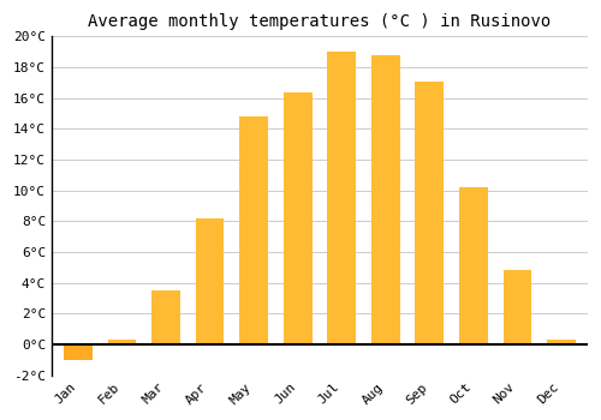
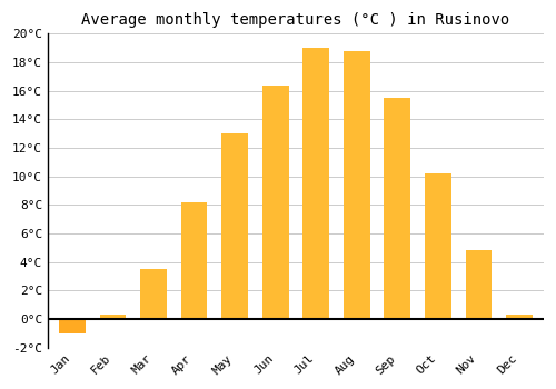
May: 14.8°C -> 13.0°C
Sep: 17.1°C -> 15.5°C
